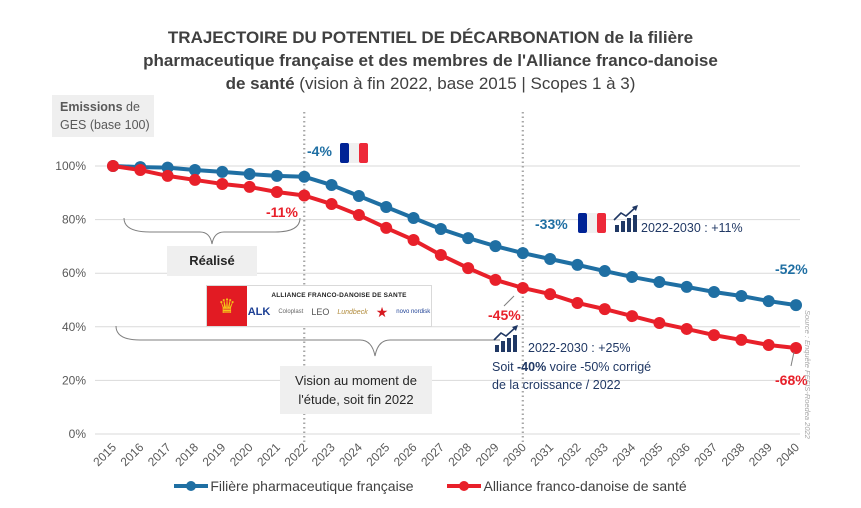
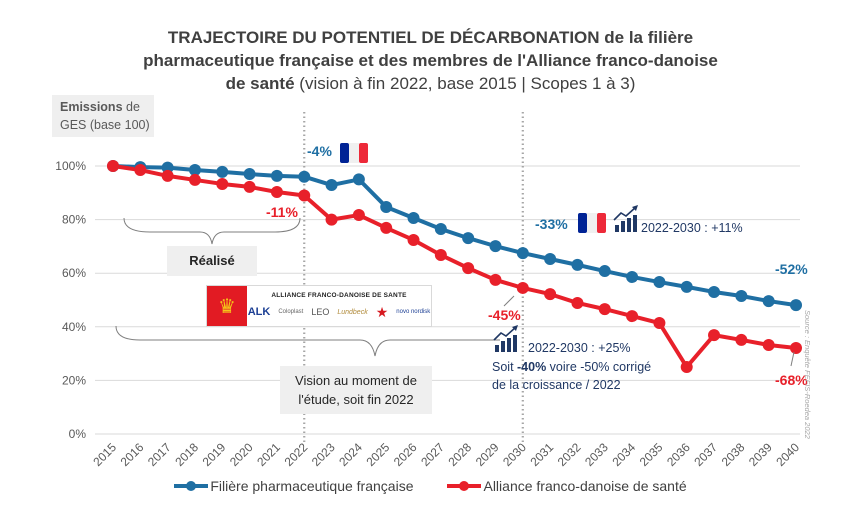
Alliance franco-danoise de santé/2023: 86% -> 80%
Filière pharmaceutique française/2024: 89% -> 95%
Alliance franco-danoise de santé/2036: 39% -> 25%
